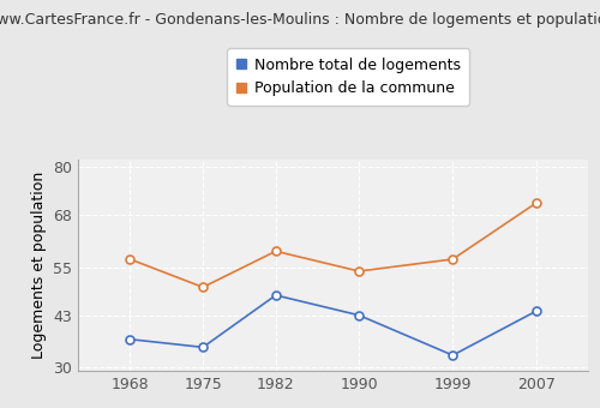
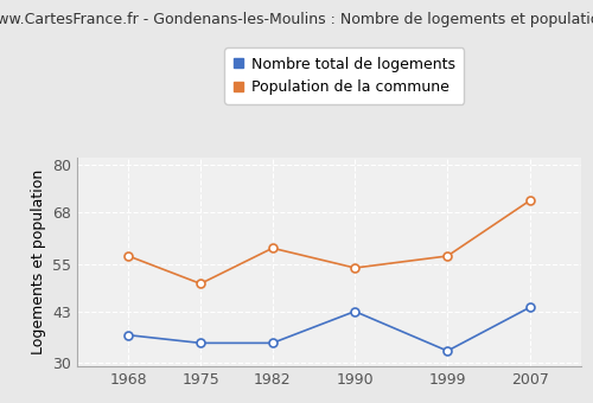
Nombre total de logements/1982: 48 -> 35
